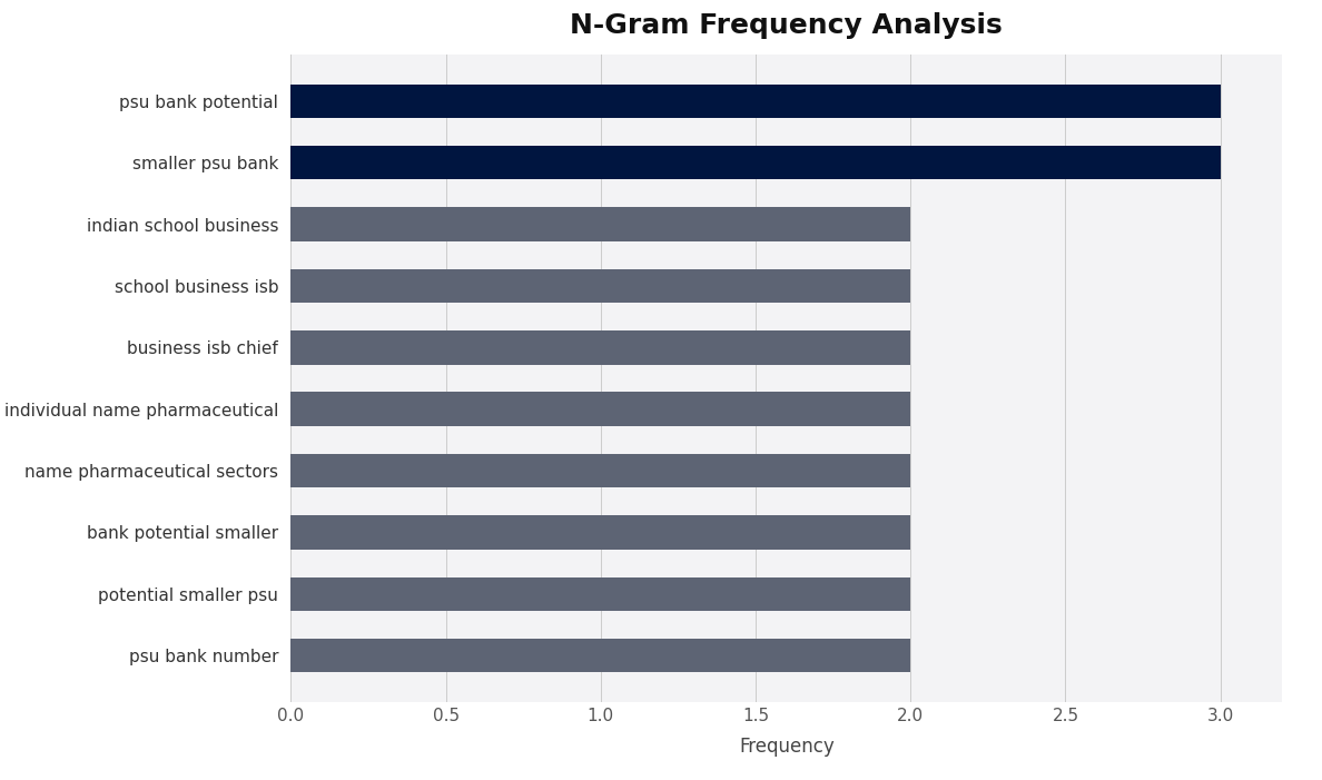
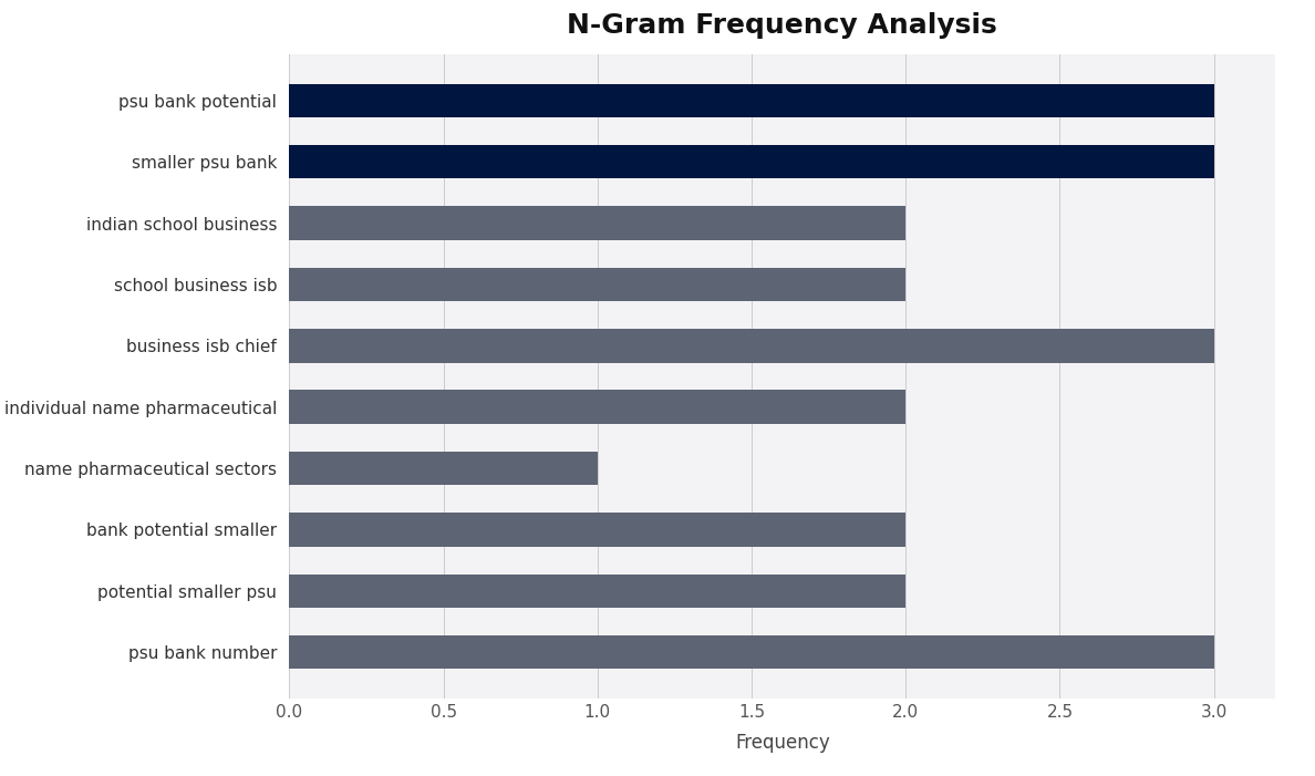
business isb chief: 2 -> 3
name pharmaceutical sectors: 2 -> 1
psu bank number: 2 -> 3
